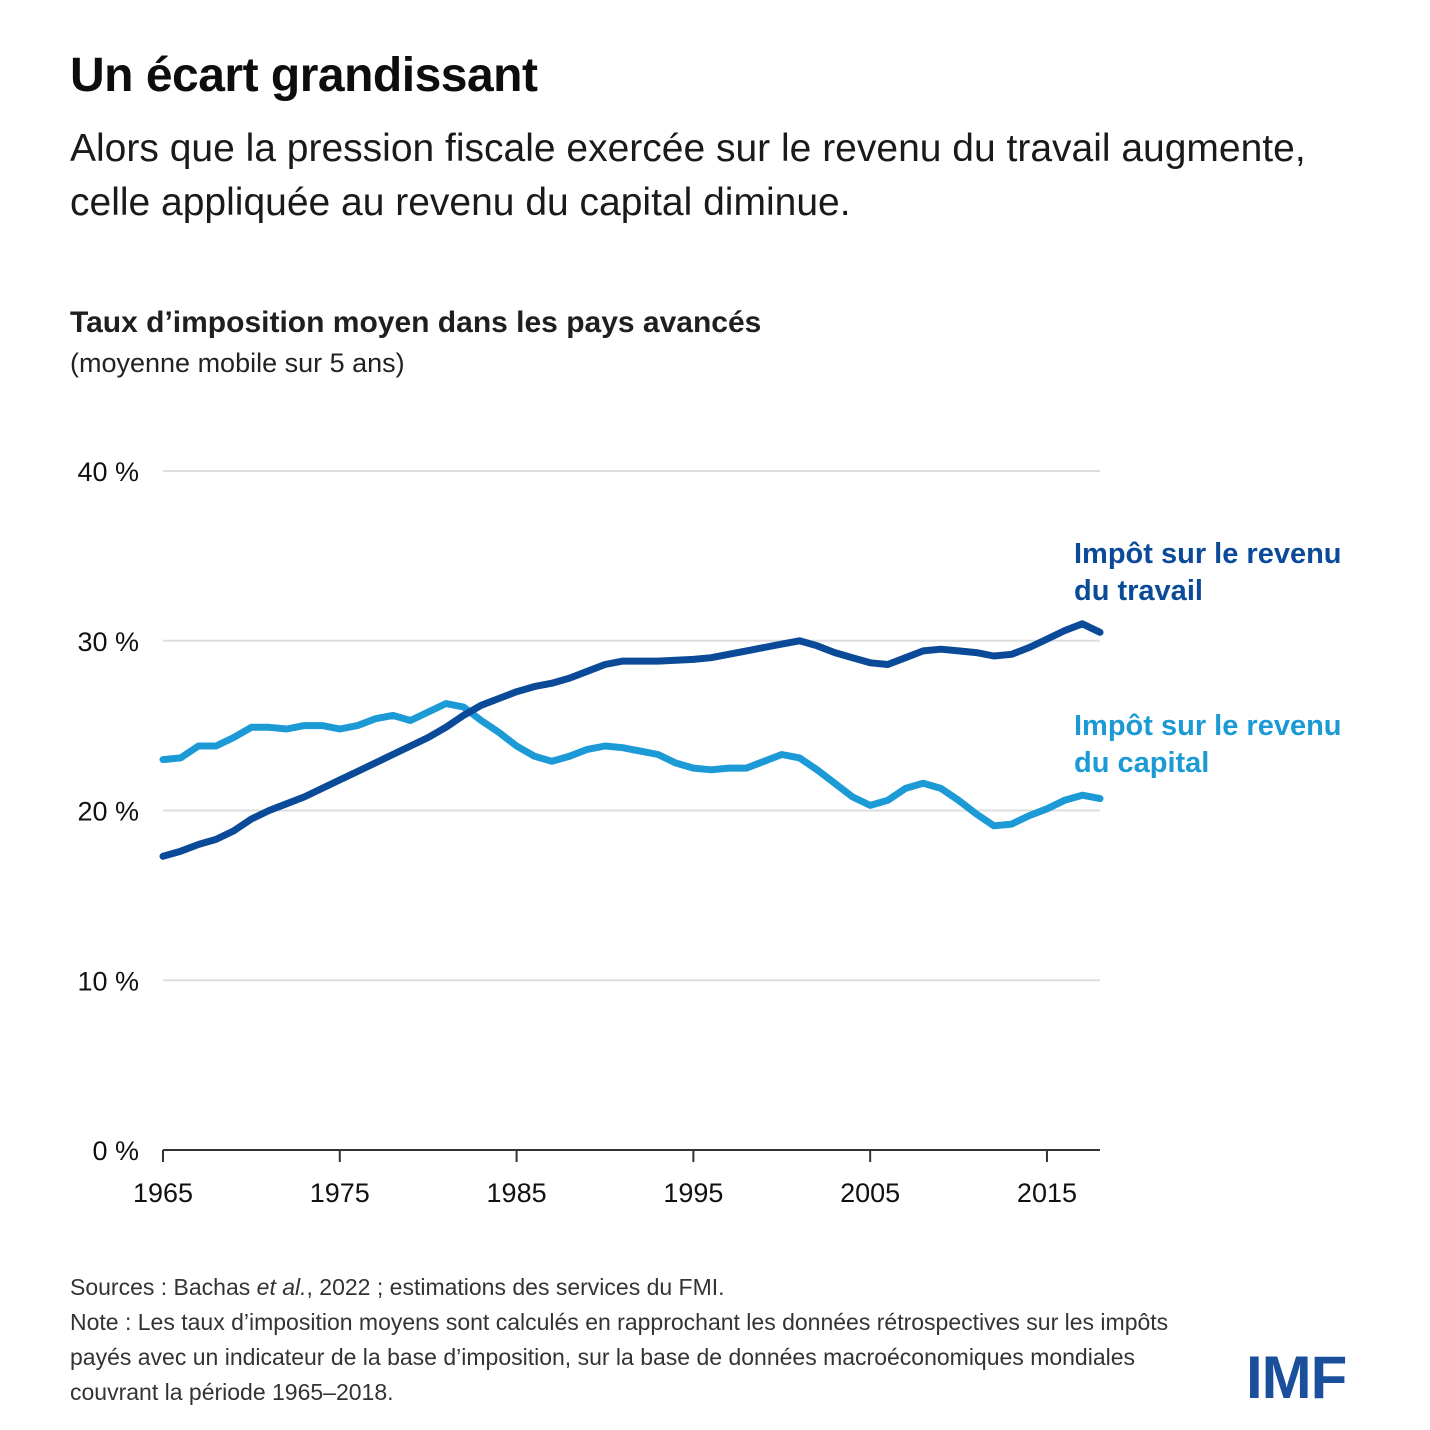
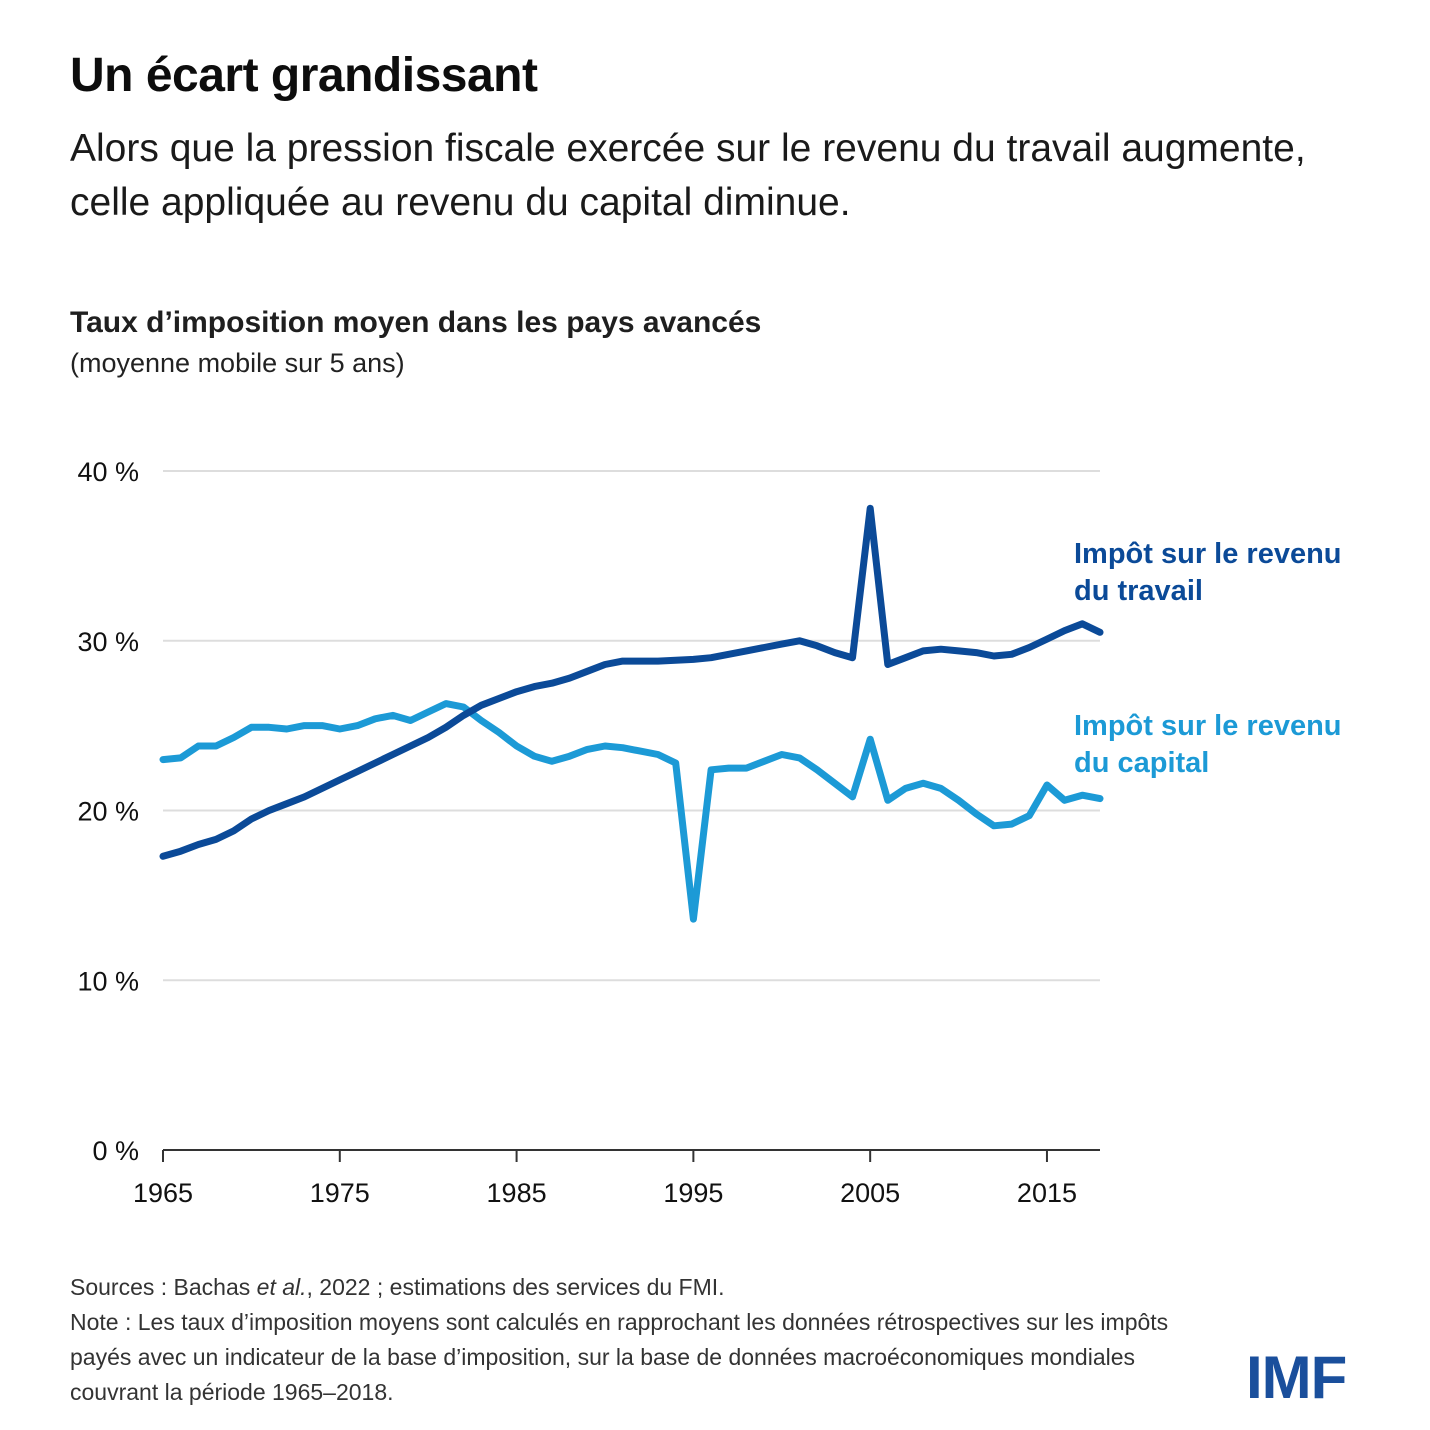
Impôt sur le revenu du capital/1995: 22.5% -> 13.6%
Impôt sur le revenu du travail/2005: 28.7% -> 37.8%
Impôt sur le revenu du capital/2005: 20.3% -> 24.2%
Impôt sur le revenu du capital/2015: 20.1% -> 21.5%
